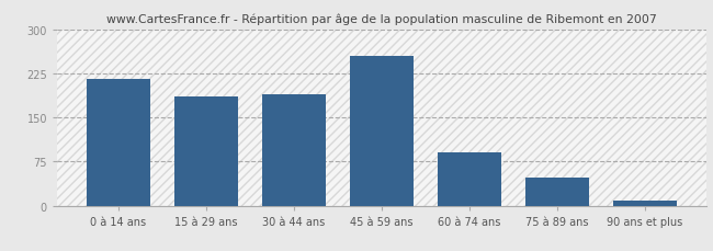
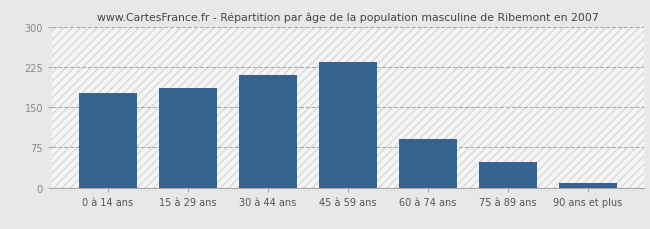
0 à 14 ans: 215 -> 176
30 à 44 ans: 190 -> 210
45 à 59 ans: 255 -> 234
